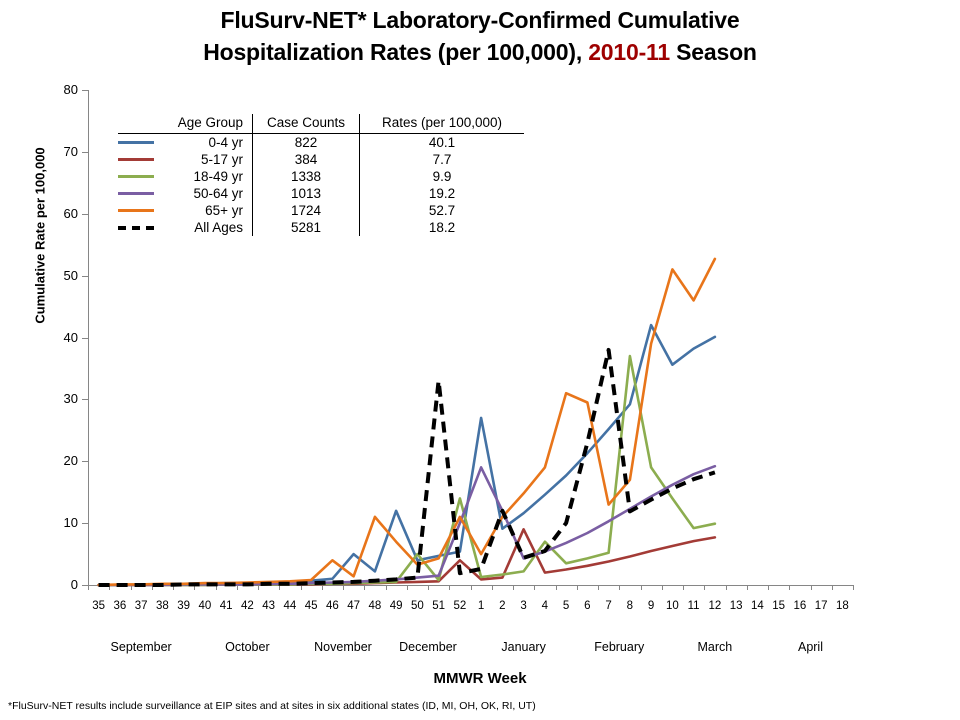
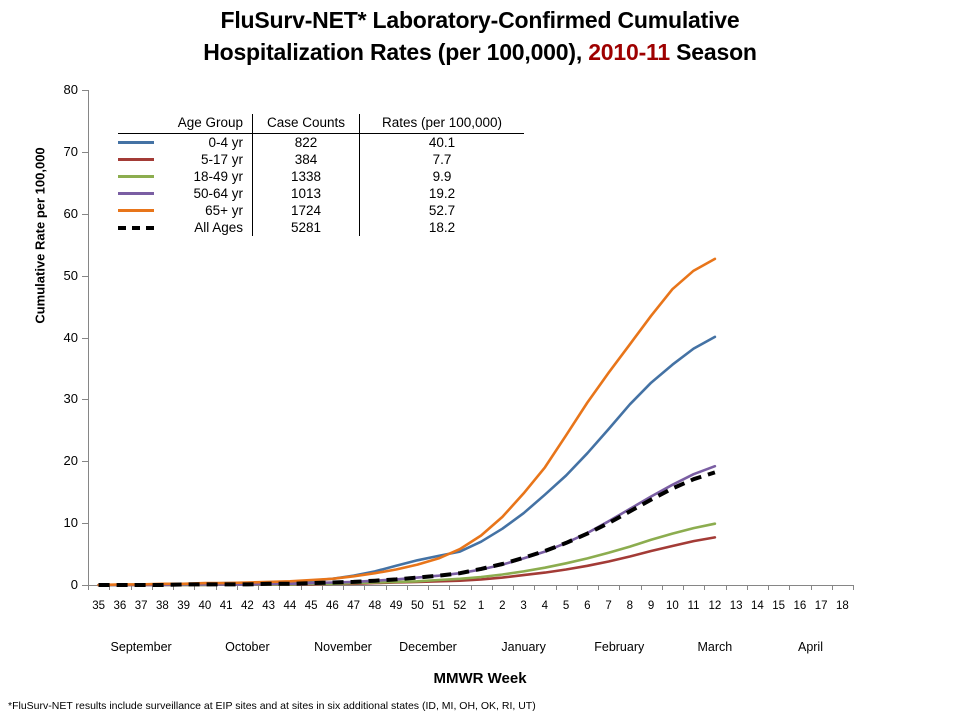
65+ yr/46: 4 -> 1
0-4 yr/47: 5 -> 2
65+ yr/48: 11 -> 2
0-4 yr/49: 12 -> 3
65+ yr/49: 7 -> 2
18-49 yr/50: 5 -> 1
All Ages/51: 33 -> 2
5-17 yr/52: 4 -> 1
18-49 yr/52: 14 -> 1
50-64 yr/52: 10 -> 2
65+ yr/52: 11 -> 6
0-4 yr/1: 27 -> 7
50-64 yr/1: 19 -> 2
65+ yr/1: 5 -> 8
50-64 yr/2: 12 -> 3
All Ages/2: 12 -> 3
5-17 yr/3: 9 -> 2
18-49 yr/4: 7 -> 3
65+ yr/5: 31 -> 24
All Ages/5: 10 -> 7
All Ages/6: 23 -> 8
65+ yr/7: 13 -> 34
All Ages/7: 38 -> 10
18-49 yr/8: 37 -> 6
65+ yr/8: 17 -> 39
0-4 yr/9: 42 -> 33
18-49 yr/9: 19 -> 7
65+ yr/9: 39 -> 44
18-49 yr/10: 14 -> 8
65+ yr/10: 51 -> 48
65+ yr/11: 46 -> 51
